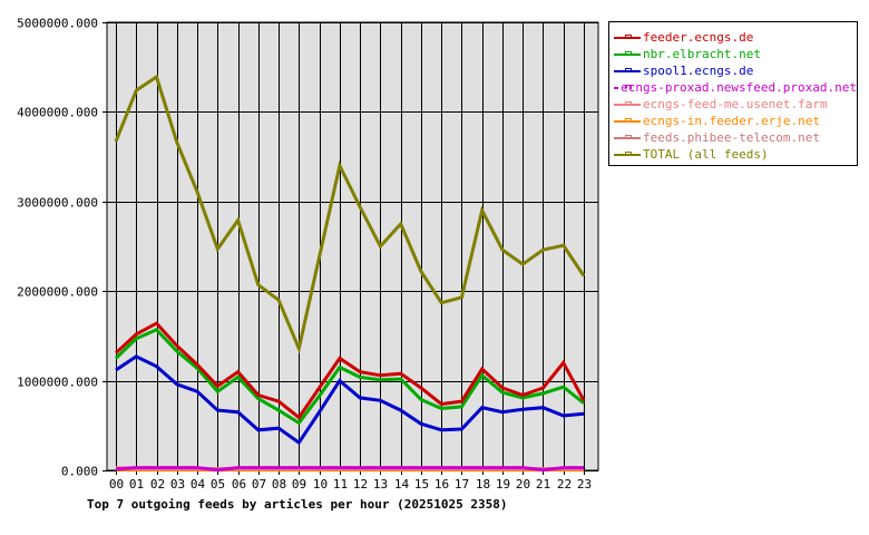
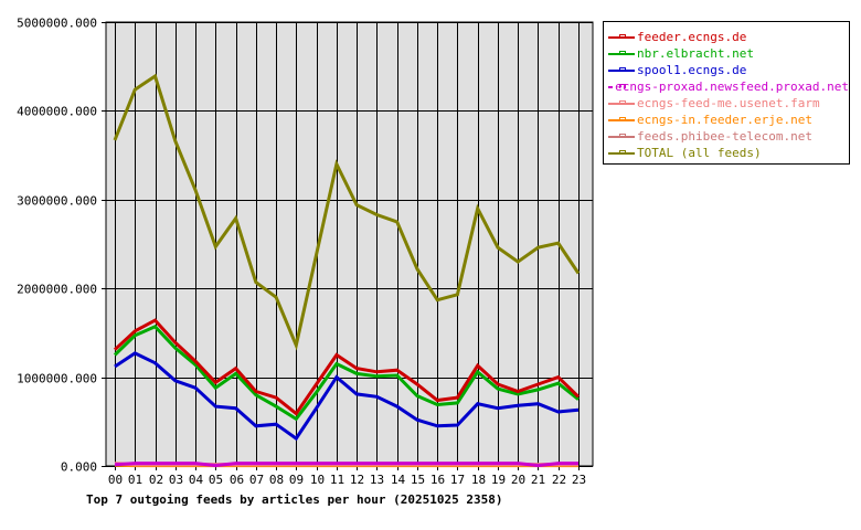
TOTAL (all feeds)/13: 2500000 -> 2800000
feeder.ecngs.de/22: 1200000 -> 1000000
